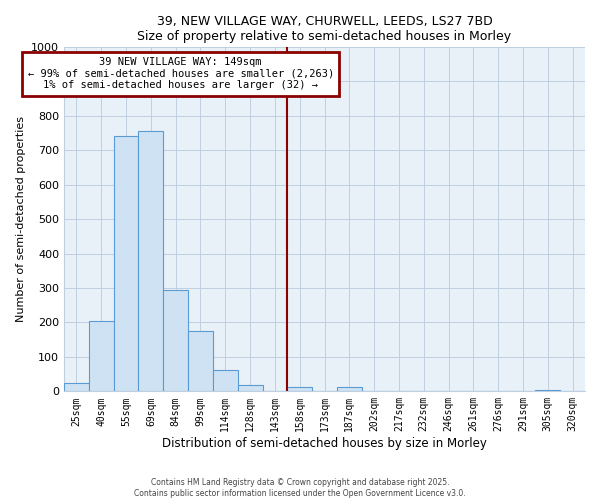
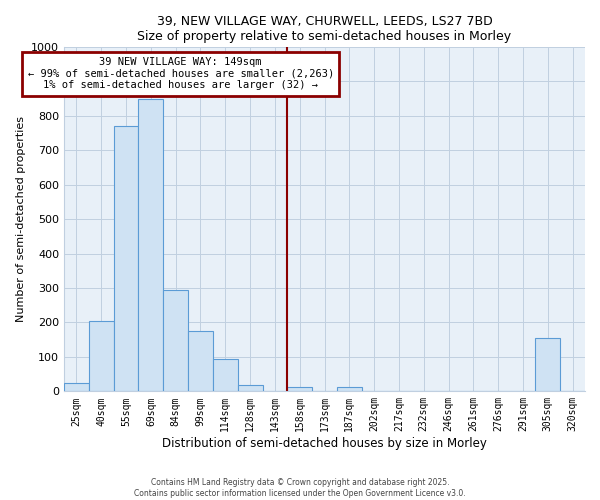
55sqm: 740 -> 770
69sqm: 755 -> 850
114sqm: 63 -> 95
305sqm: 5 -> 155
